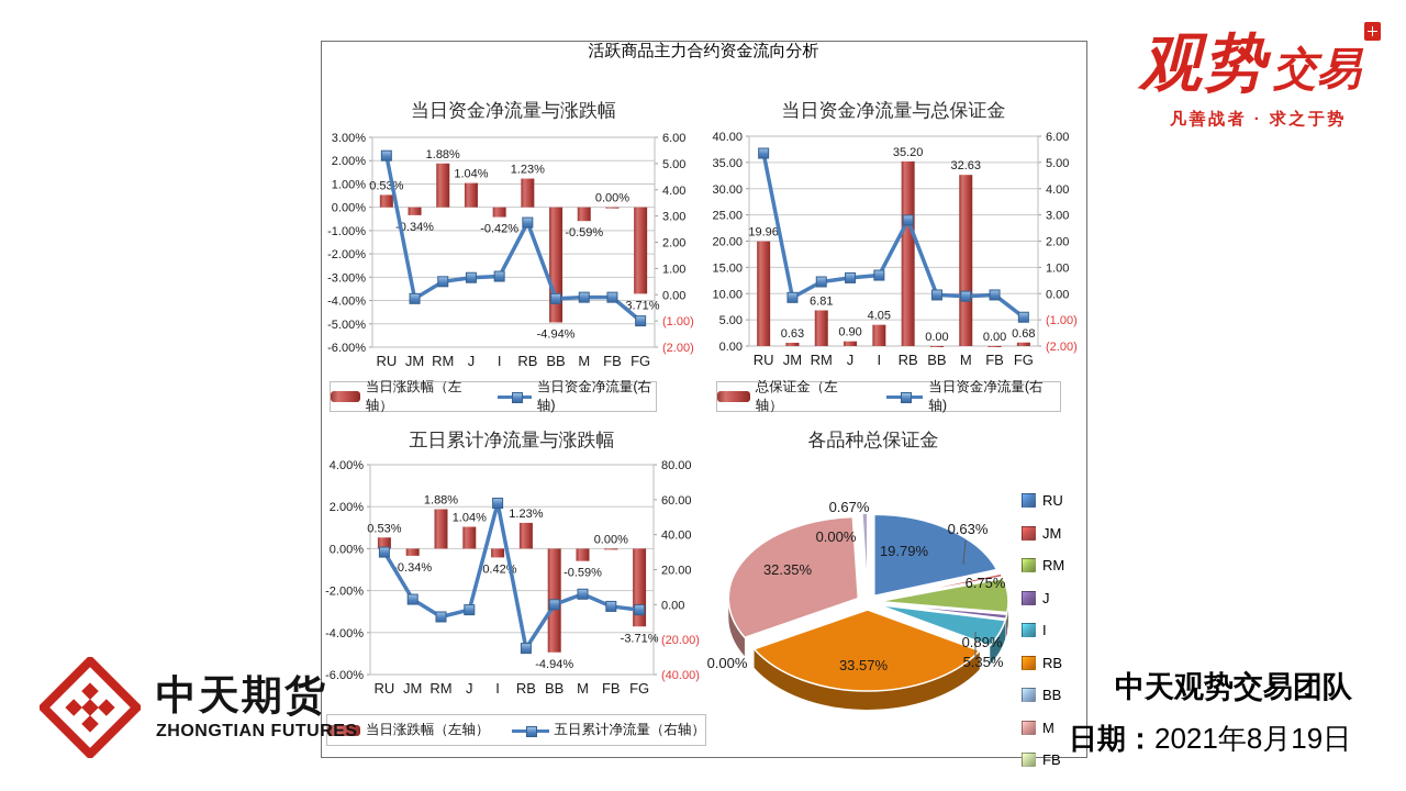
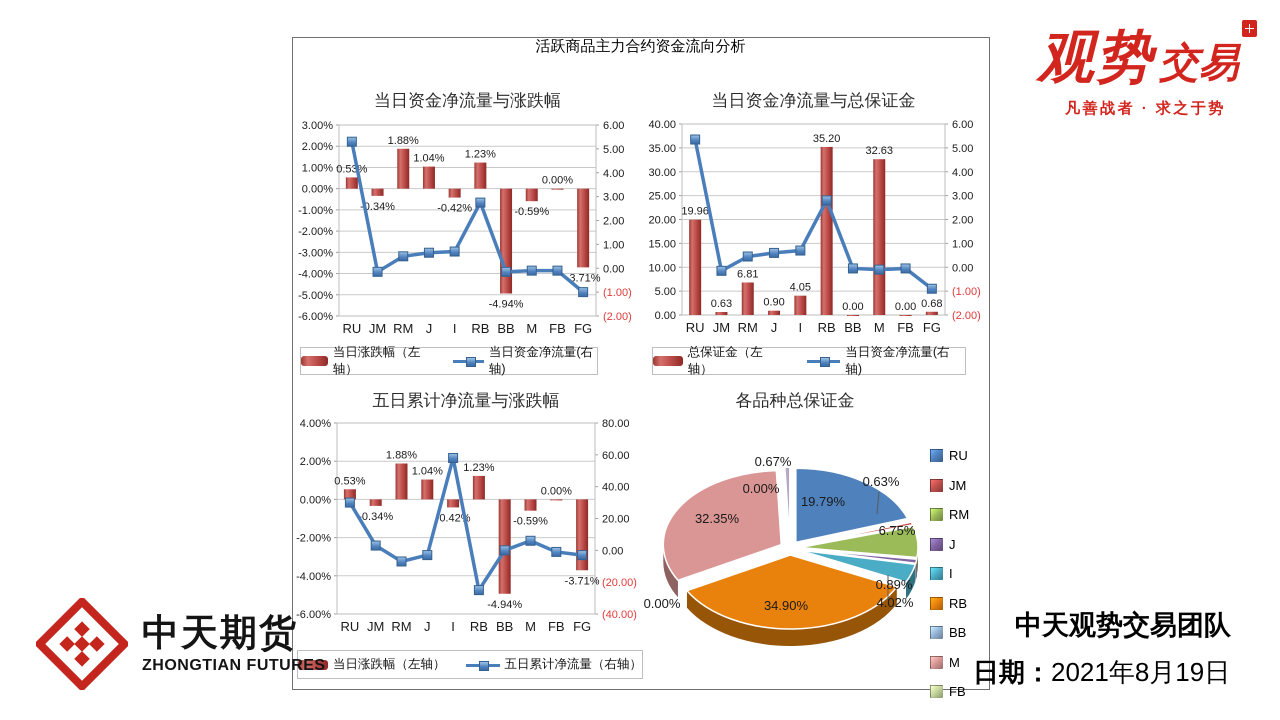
各品种总保证金/I: 5.35% -> 4.02%
各品种总保证金/RB: 33.57% -> 34.90%
